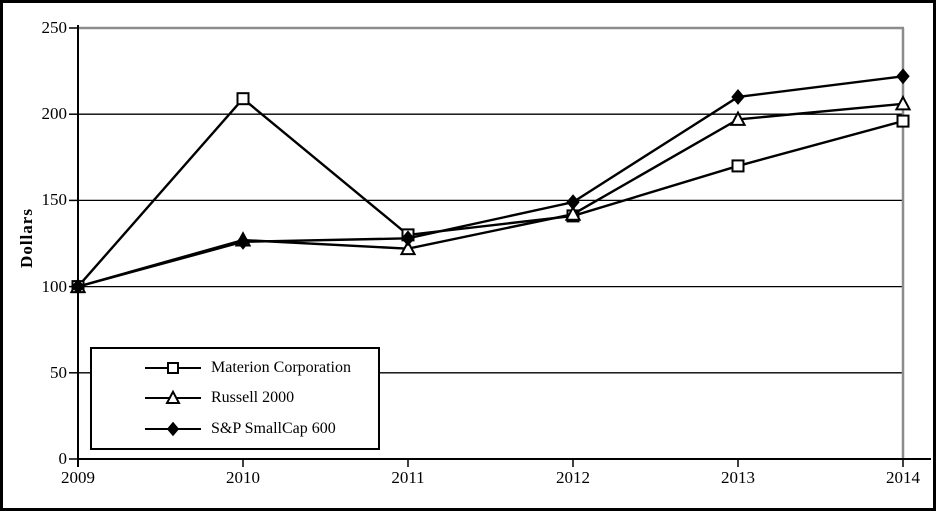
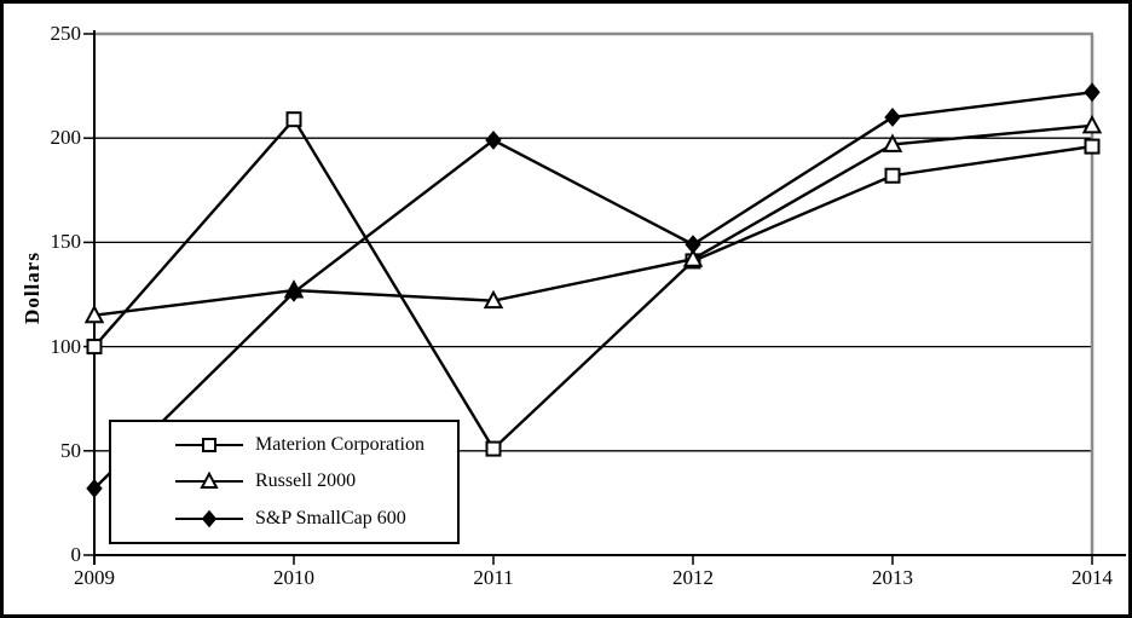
Russell 2000/2009: 100 -> 115
S&P SmallCap 600/2009: 100 -> 32
Materion Corporation/2011: 130 -> 51
S&P SmallCap 600/2011: 128 -> 199
Materion Corporation/2013: 170 -> 182
